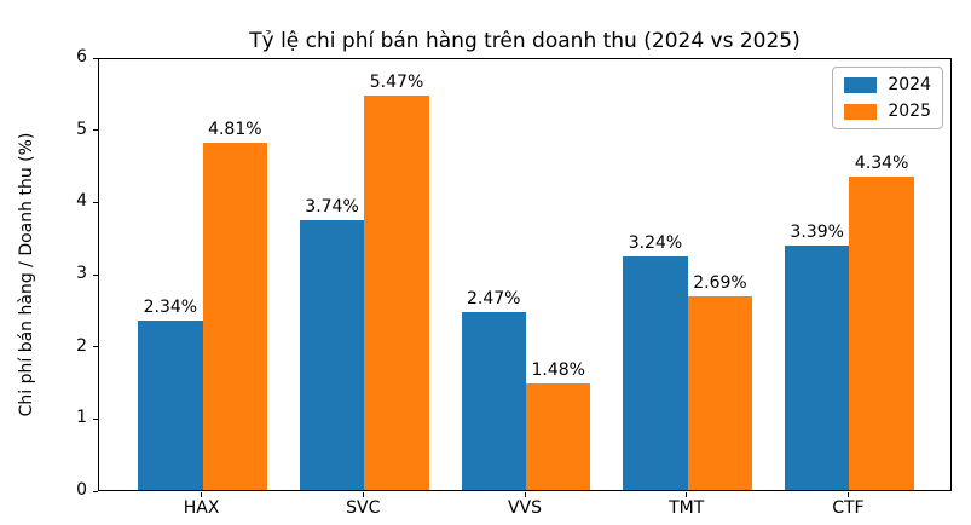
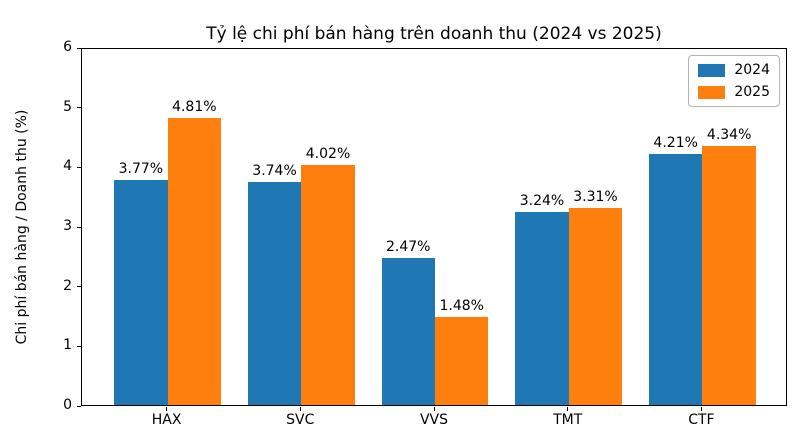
2024/HAX: 2.34% -> 3.77%
2025/SVC: 5.47% -> 4.02%
2025/TMT: 2.69% -> 3.31%
2024/CTF: 3.39% -> 4.21%
